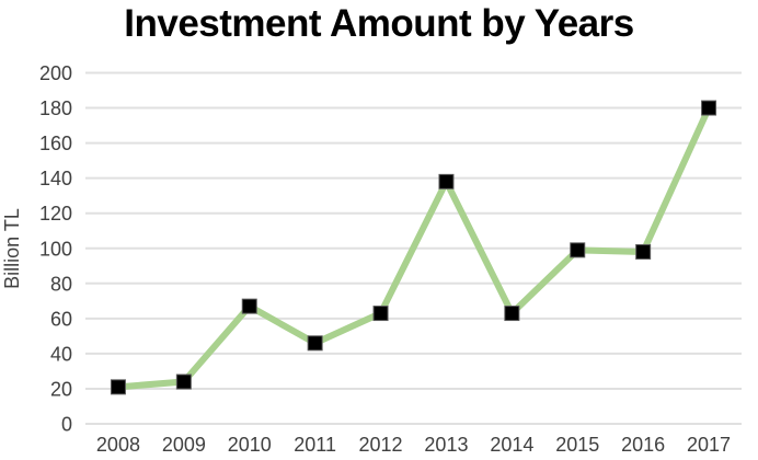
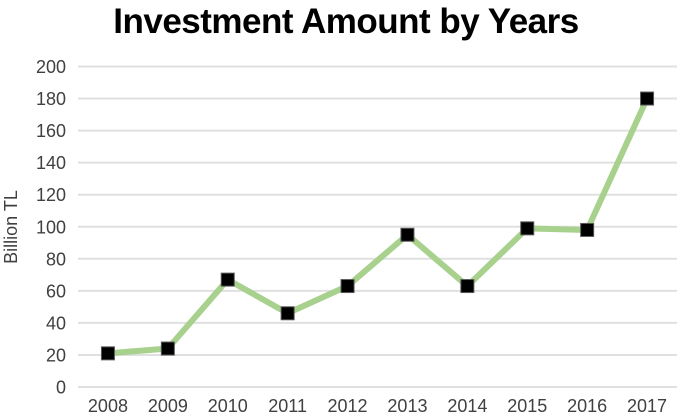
2013: 138 -> 95
